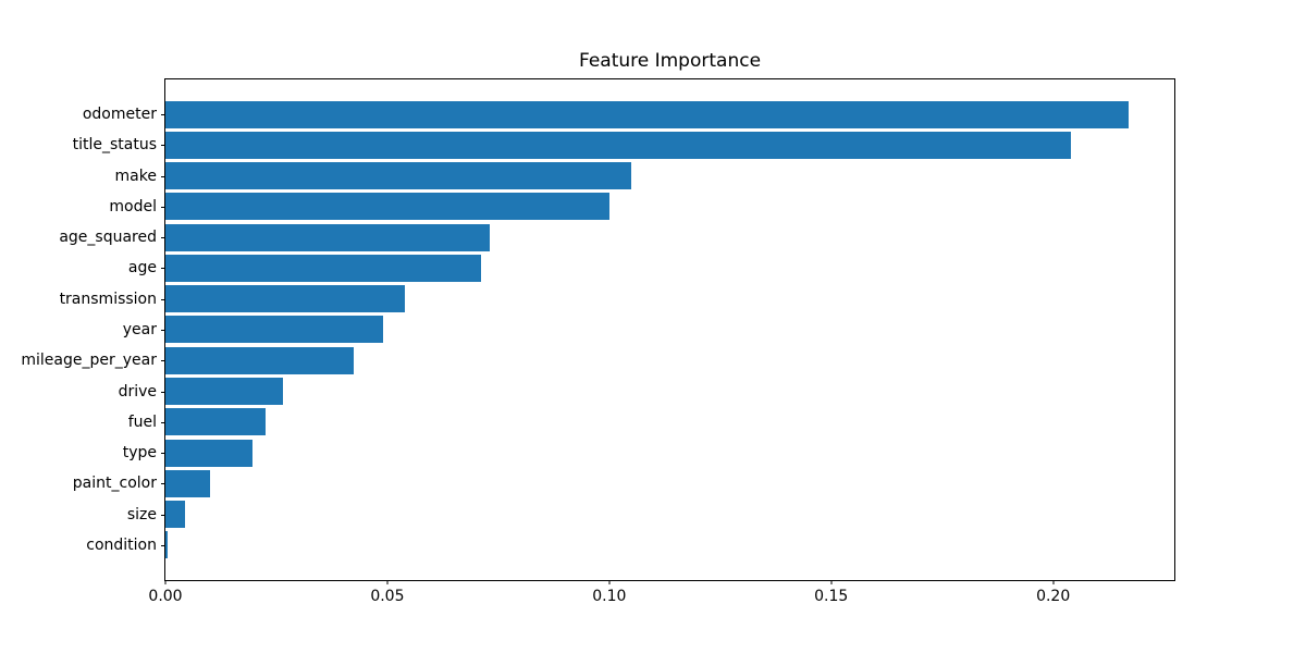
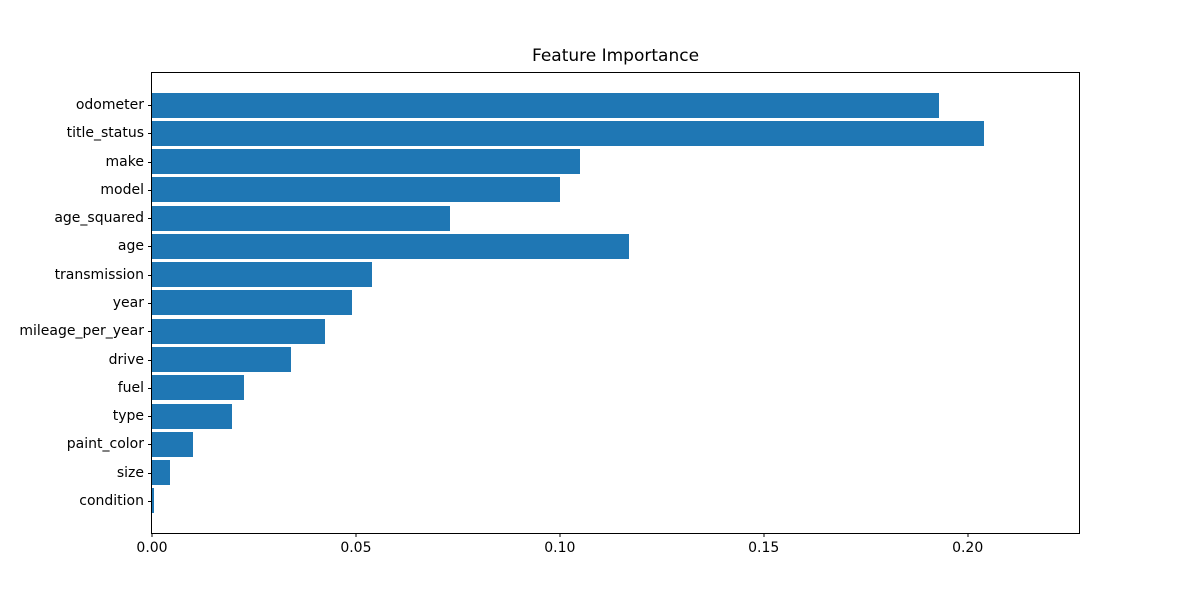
odometer: 0.217 -> 0.193
age: 0.071 -> 0.117
drive: 0.026 -> 0.034
